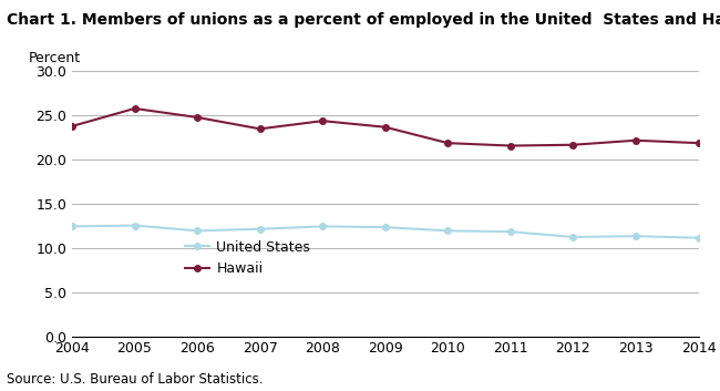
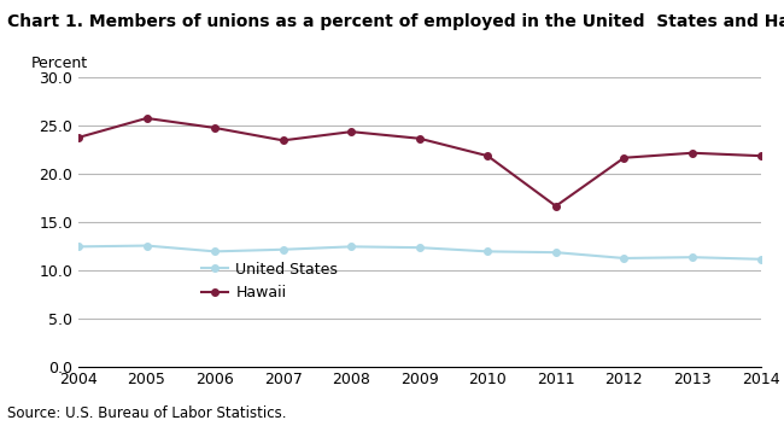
Hawaii/2011: 21.5 -> 16.6
